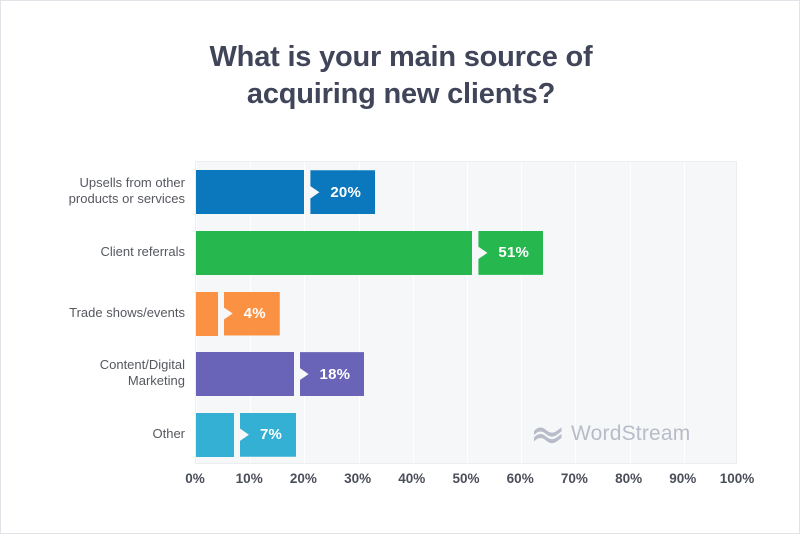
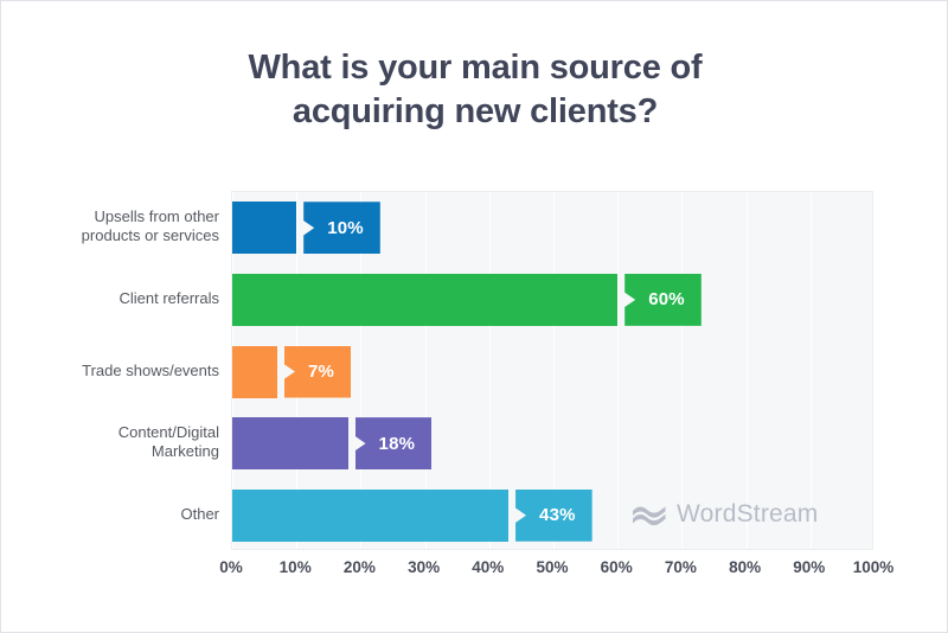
Upsells from other products or services: 20% -> 10%
Client referrals: 51% -> 60%
Trade shows/events: 4% -> 7%
Other: 7% -> 43%
